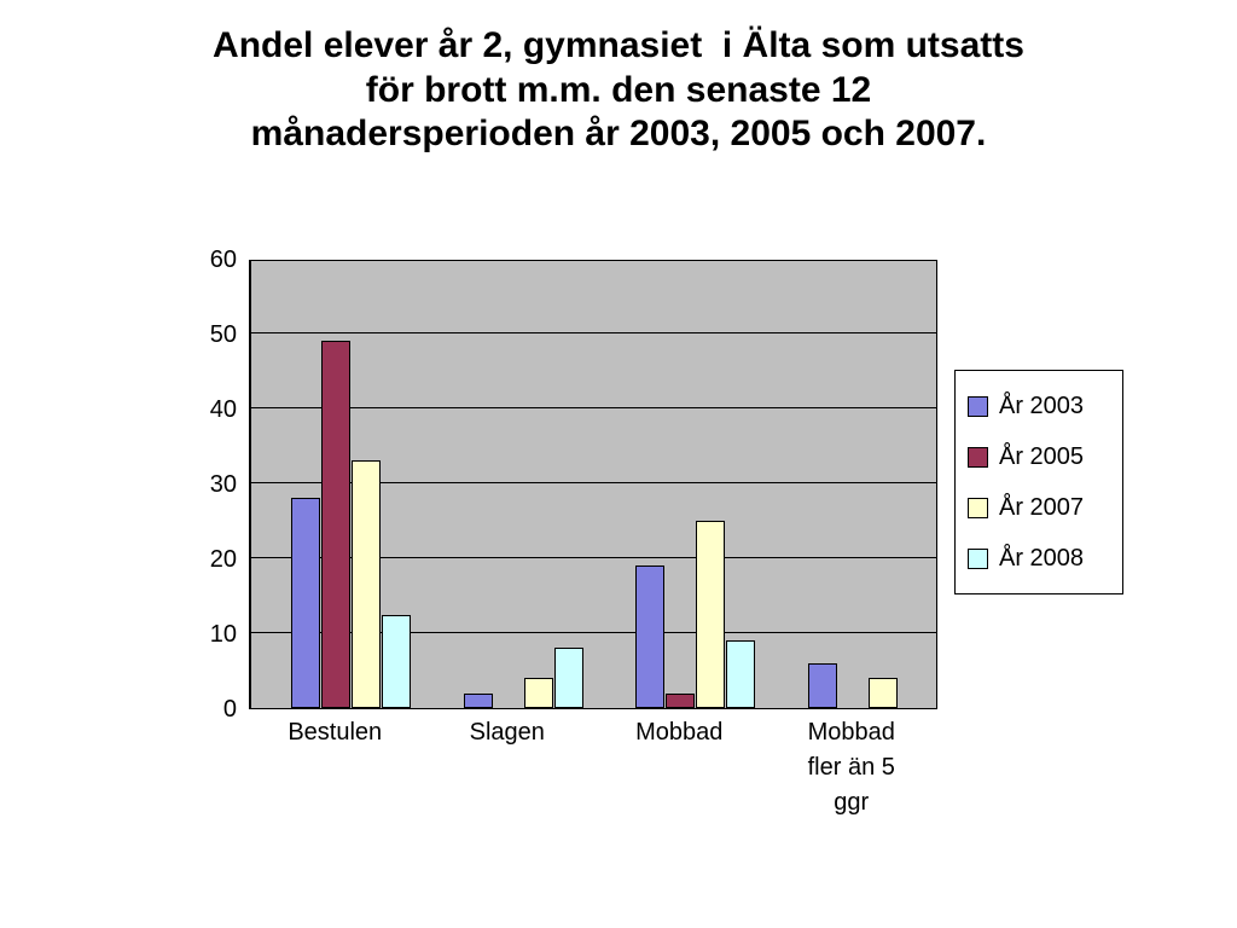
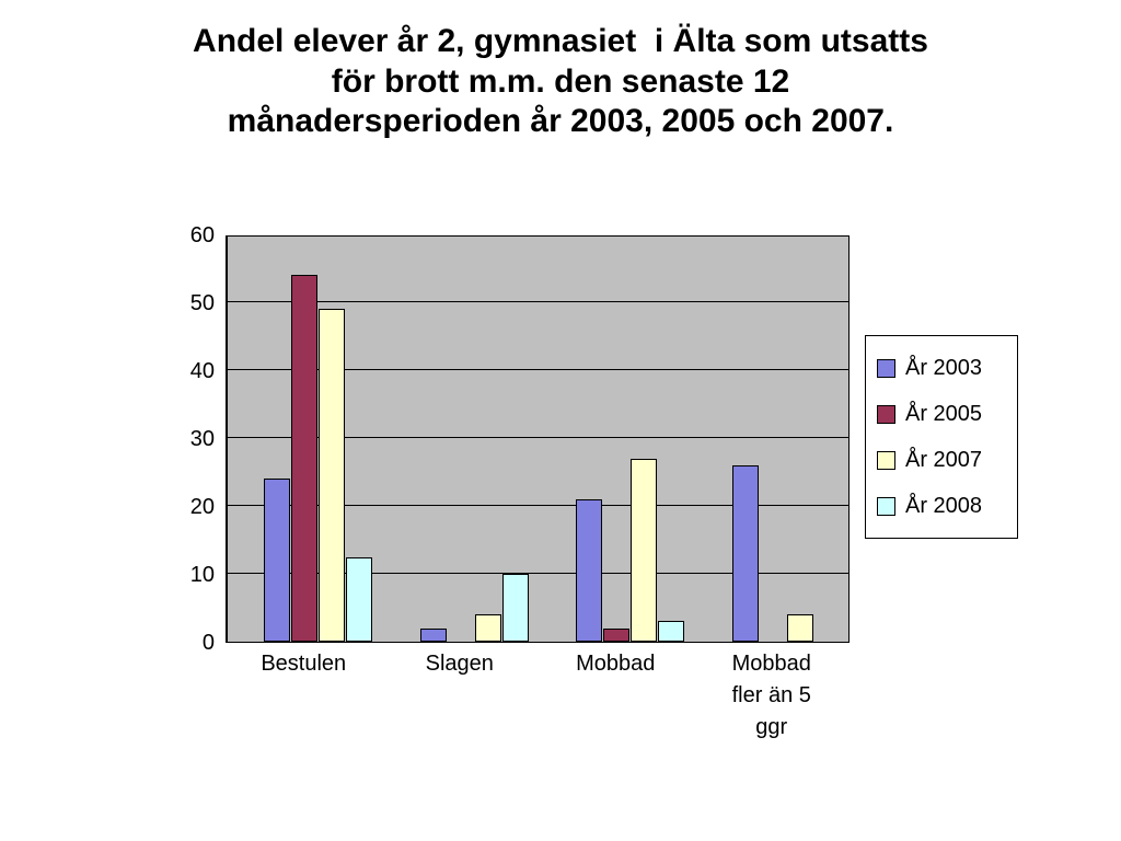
År 2003/Bestulen: 28 -> 24
År 2005/Bestulen: 49 -> 54
År 2007/Bestulen: 33 -> 49
År 2008/Slagen: 8 -> 10
År 2003/Mobbad: 19 -> 21
År 2007/Mobbad: 25 -> 27
År 2008/Mobbad: 9 -> 3
År 2003/Mobbad fler än 5 ggr: 6 -> 26
